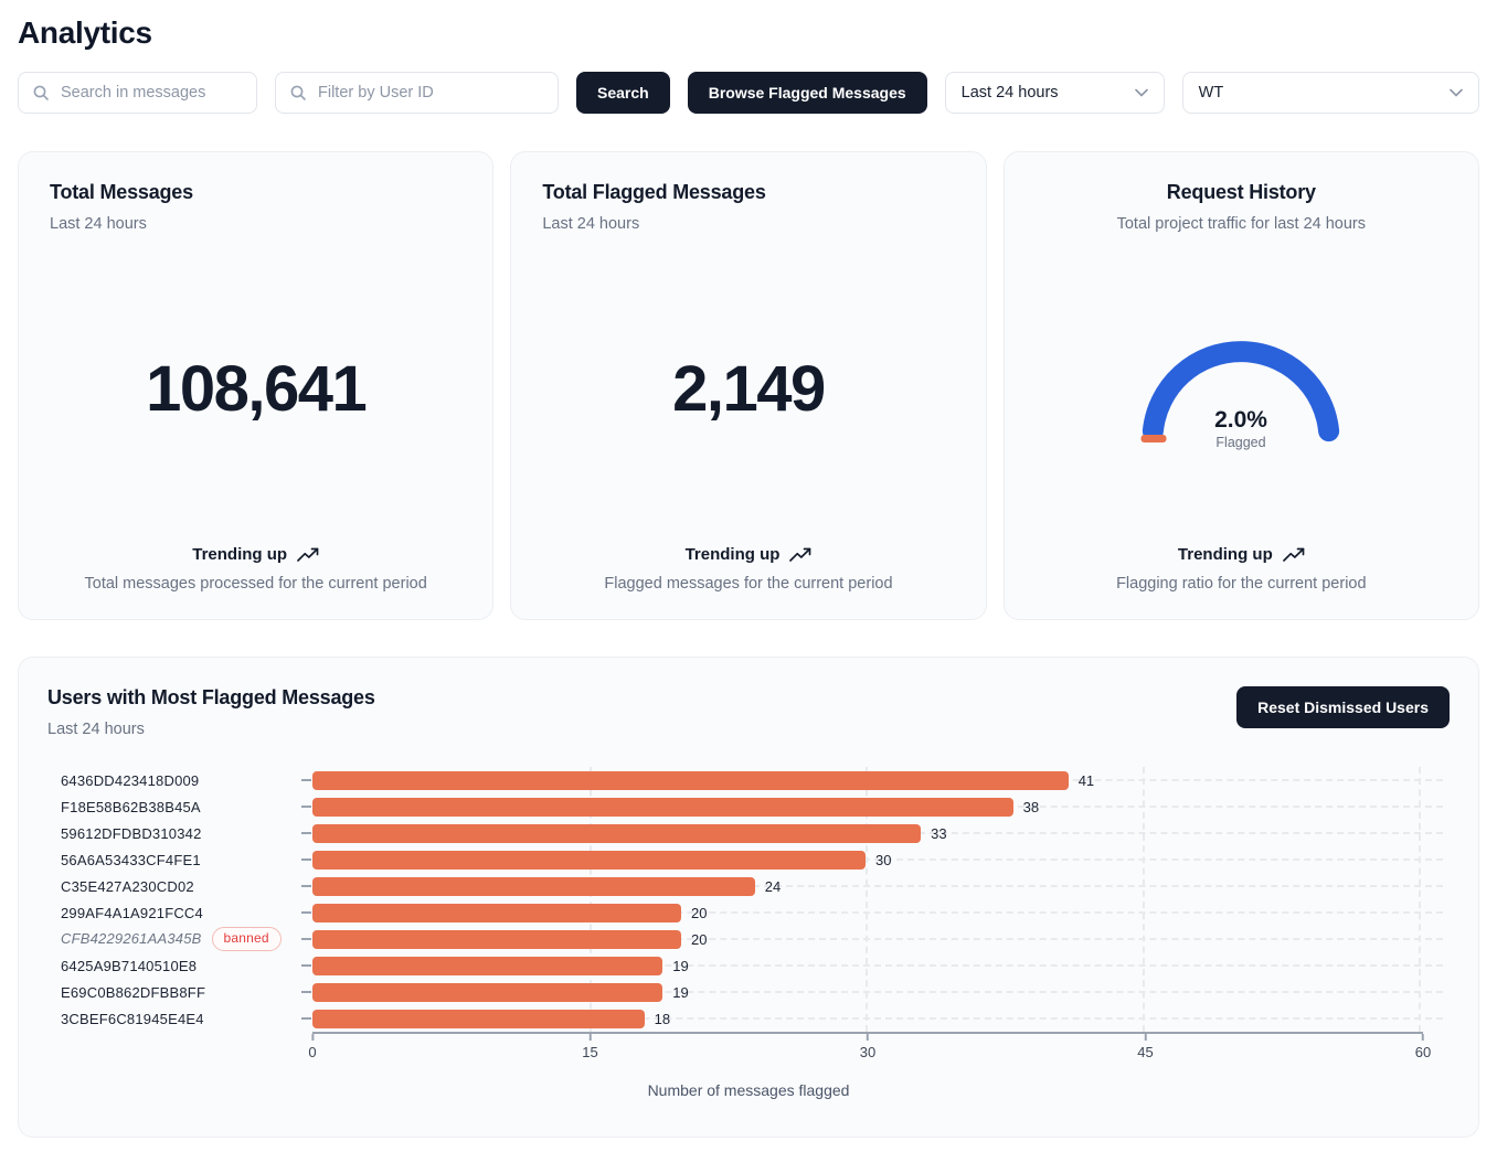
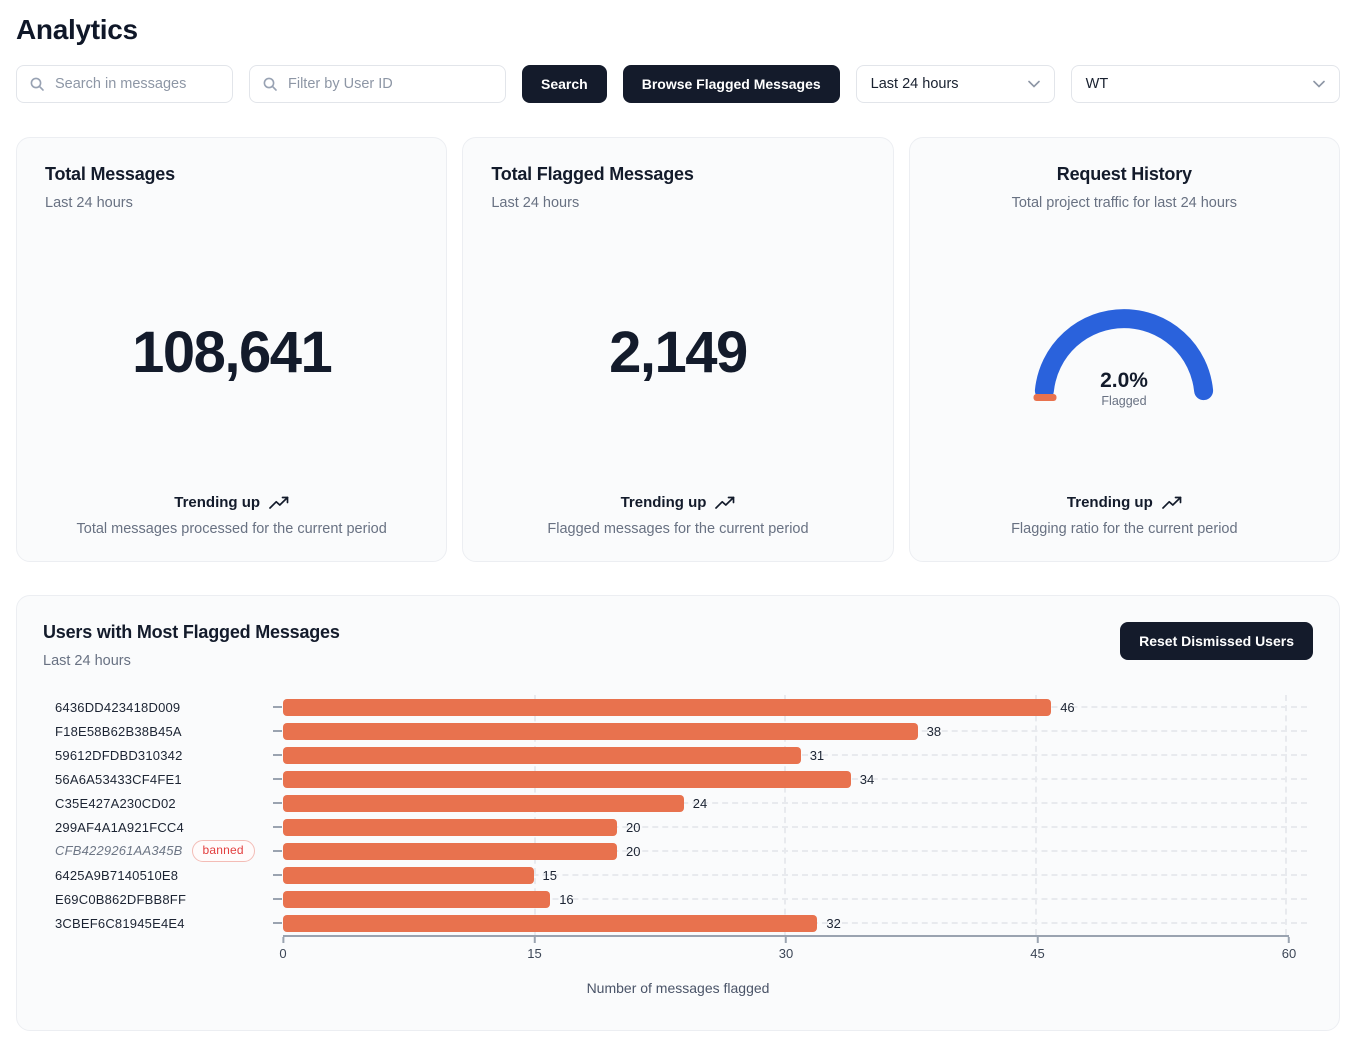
6436DD423418D009: 41 -> 46
59612DFDBD310342: 33 -> 31
56A6A53433CF4FE1: 30 -> 34
6425A9B7140510E8: 19 -> 15
E69C0B862DFBB8FF: 19 -> 16
3CBEF6C81945E4E4: 18 -> 32
